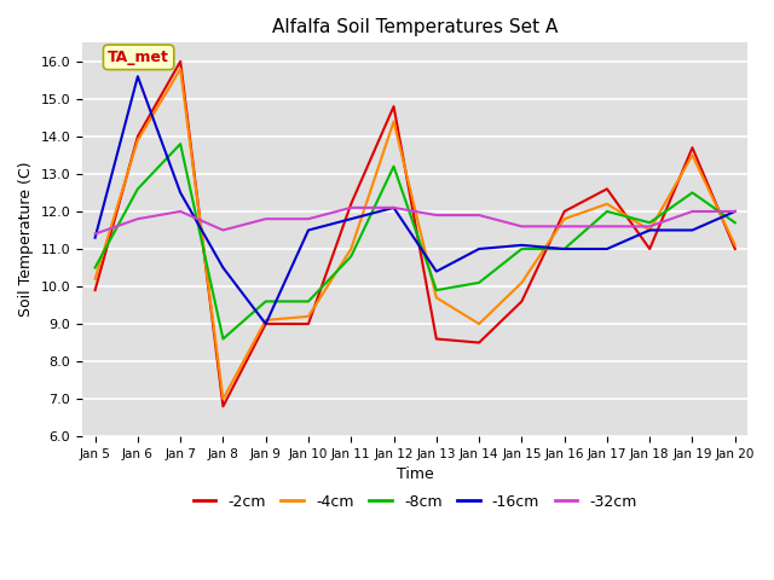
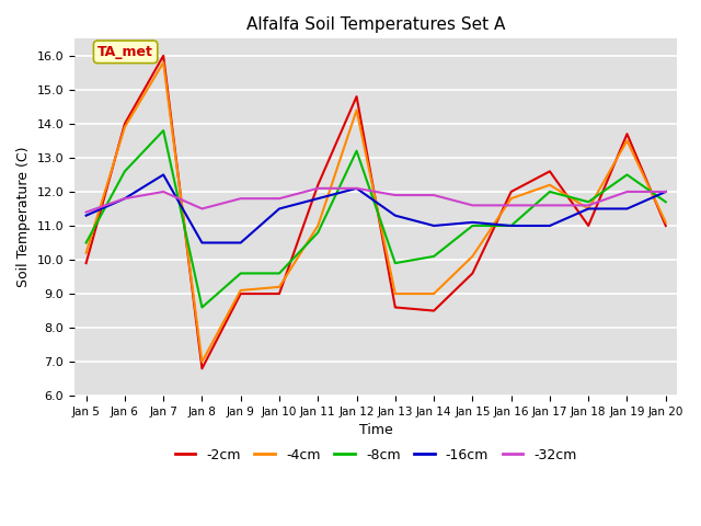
-16cm/Jan 6: 15.6 -> 11.8
-16cm/Jan 9: 9.0 -> 10.5
-4cm/Jan 13: 9.7 -> 9.0
-16cm/Jan 13: 10.4 -> 11.3
